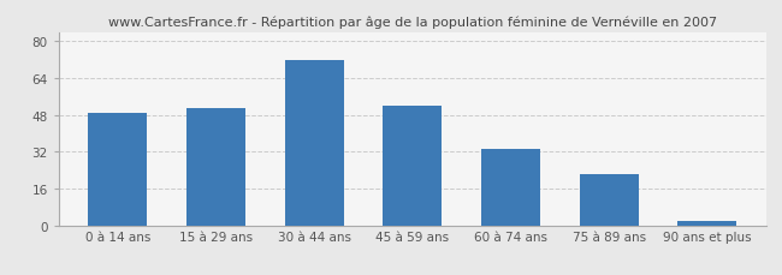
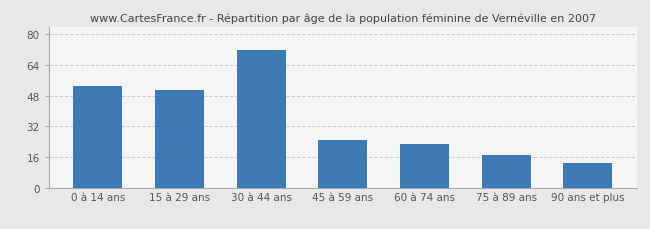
0 à 14 ans: 49 -> 53
45 à 59 ans: 52 -> 25
60 à 74 ans: 33 -> 23
75 à 89 ans: 22 -> 17
90 ans et plus: 2 -> 13
